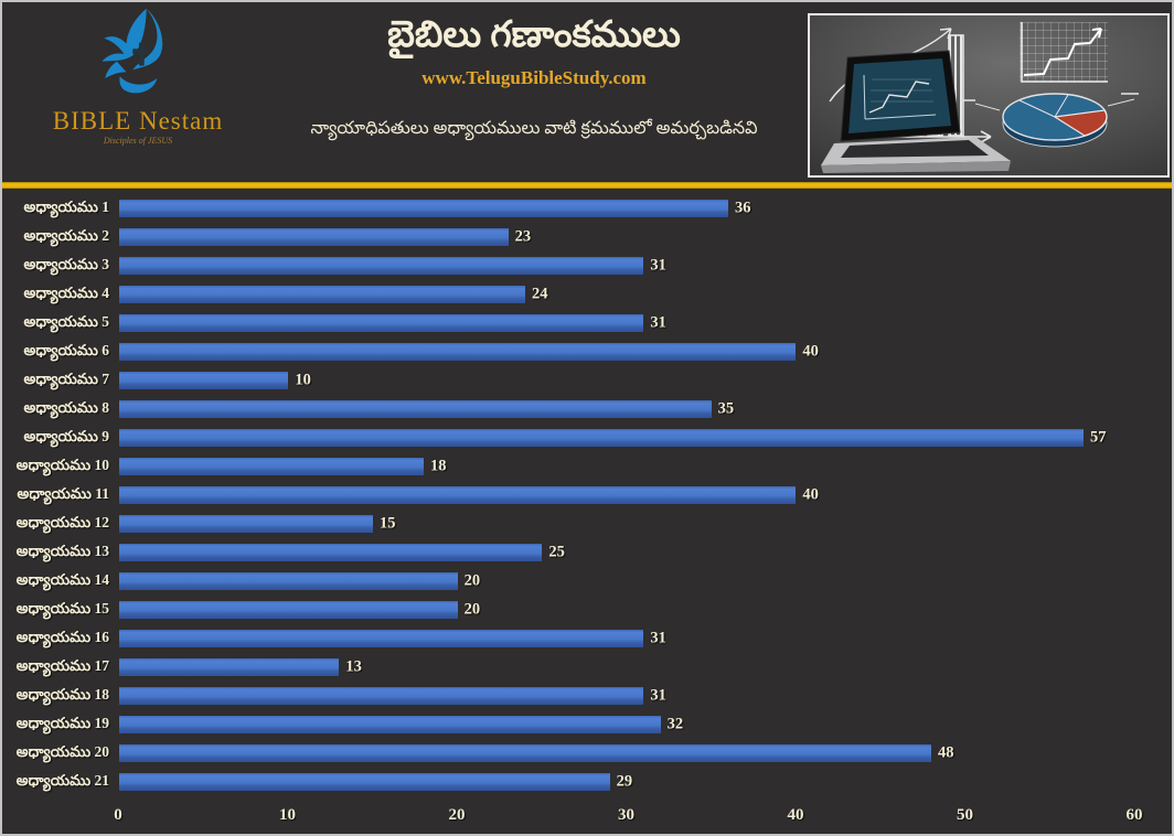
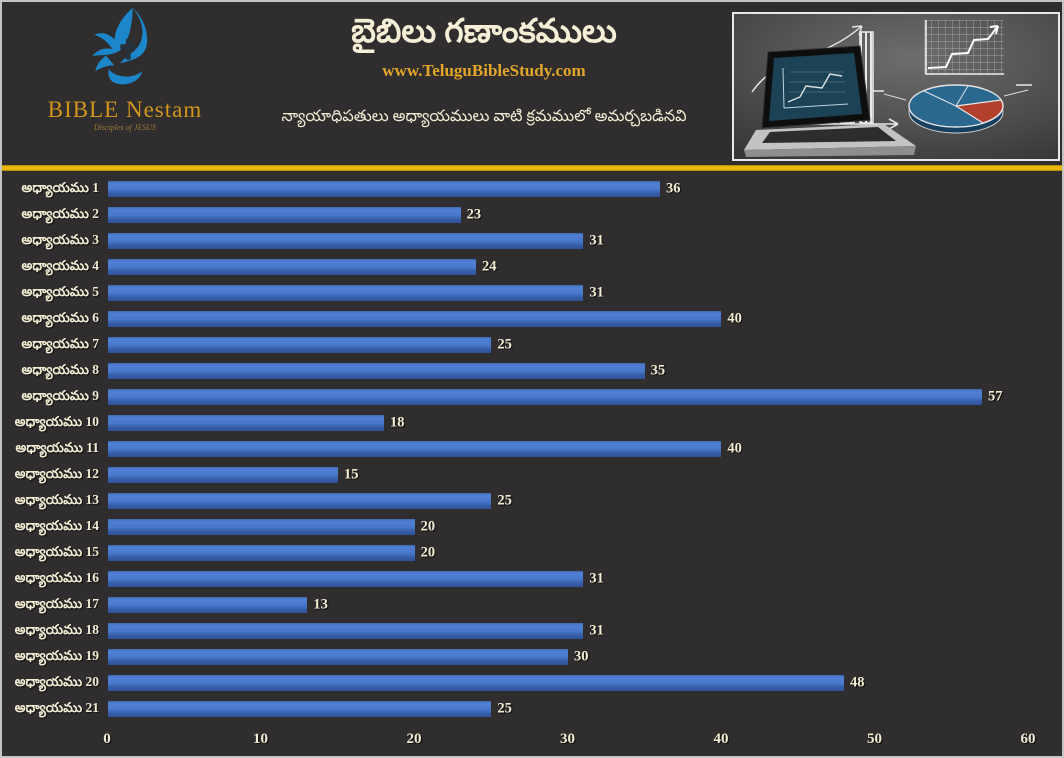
అధ్యాయము 7: 10 -> 25
అధ్యాయము 19: 32 -> 30
అధ్యాయము 21: 29 -> 25
